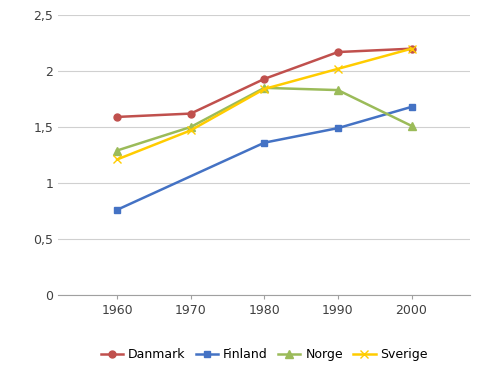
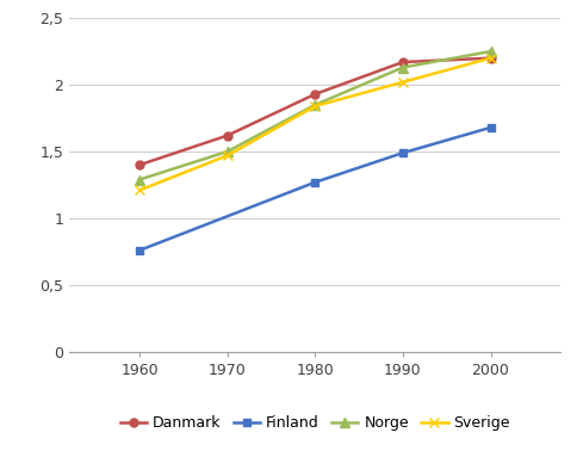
Danmark/1960: 1,59 -> 1,40
Finland/1980: 1,36 -> 1,27
Norge/1990: 1,83 -> 2,13
Norge/2000: 1,51 -> 2,25
